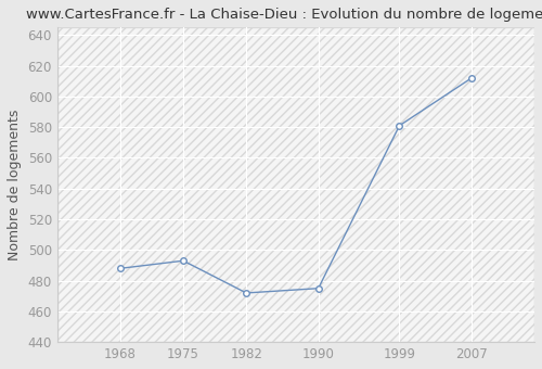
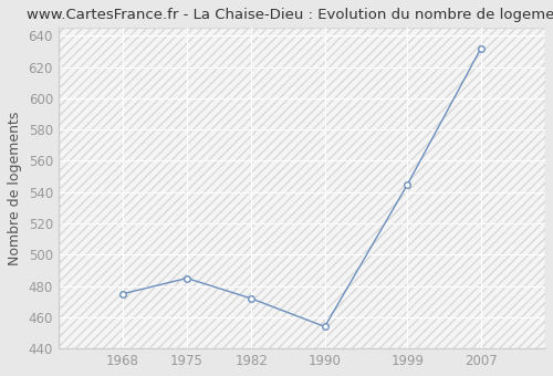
1968: 488 -> 475
1975: 493 -> 485
1990: 475 -> 454
1999: 581 -> 545
2007: 612 -> 632
